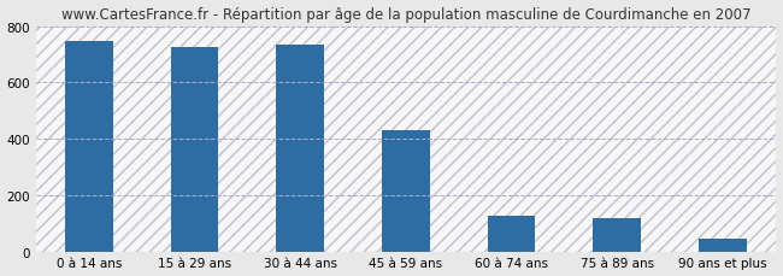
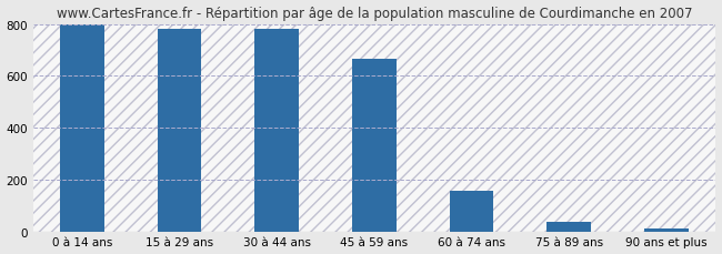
0 à 14 ans: 745 -> 800
15 à 29 ans: 725 -> 780
30 à 44 ans: 735 -> 780
45 à 59 ans: 430 -> 665
60 à 74 ans: 125 -> 155
75 à 89 ans: 120 -> 38
90 ans et plus: 45 -> 10
